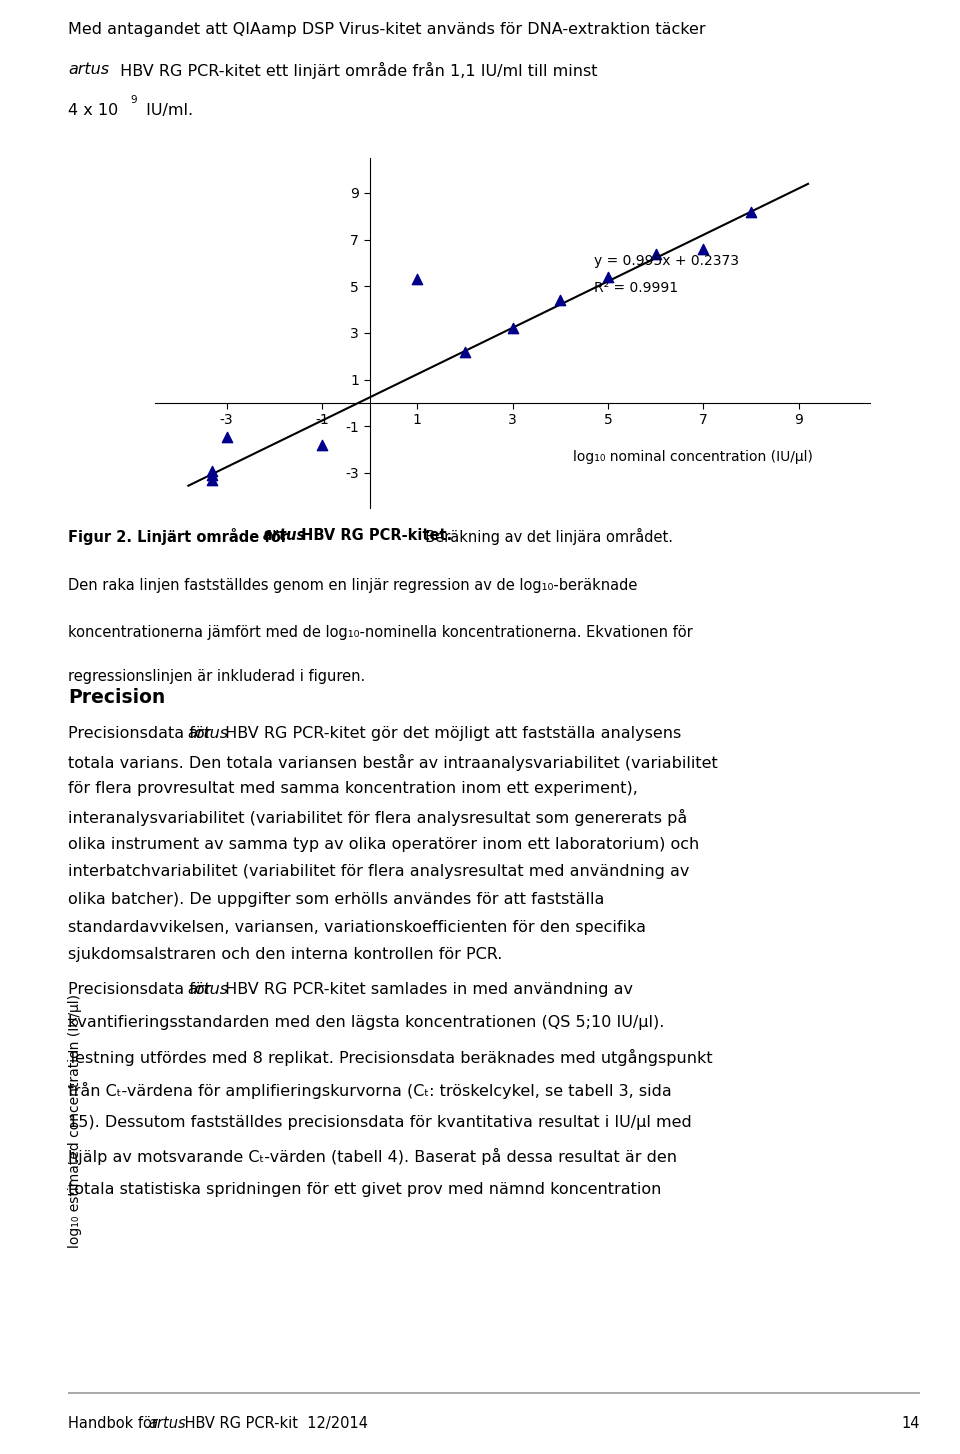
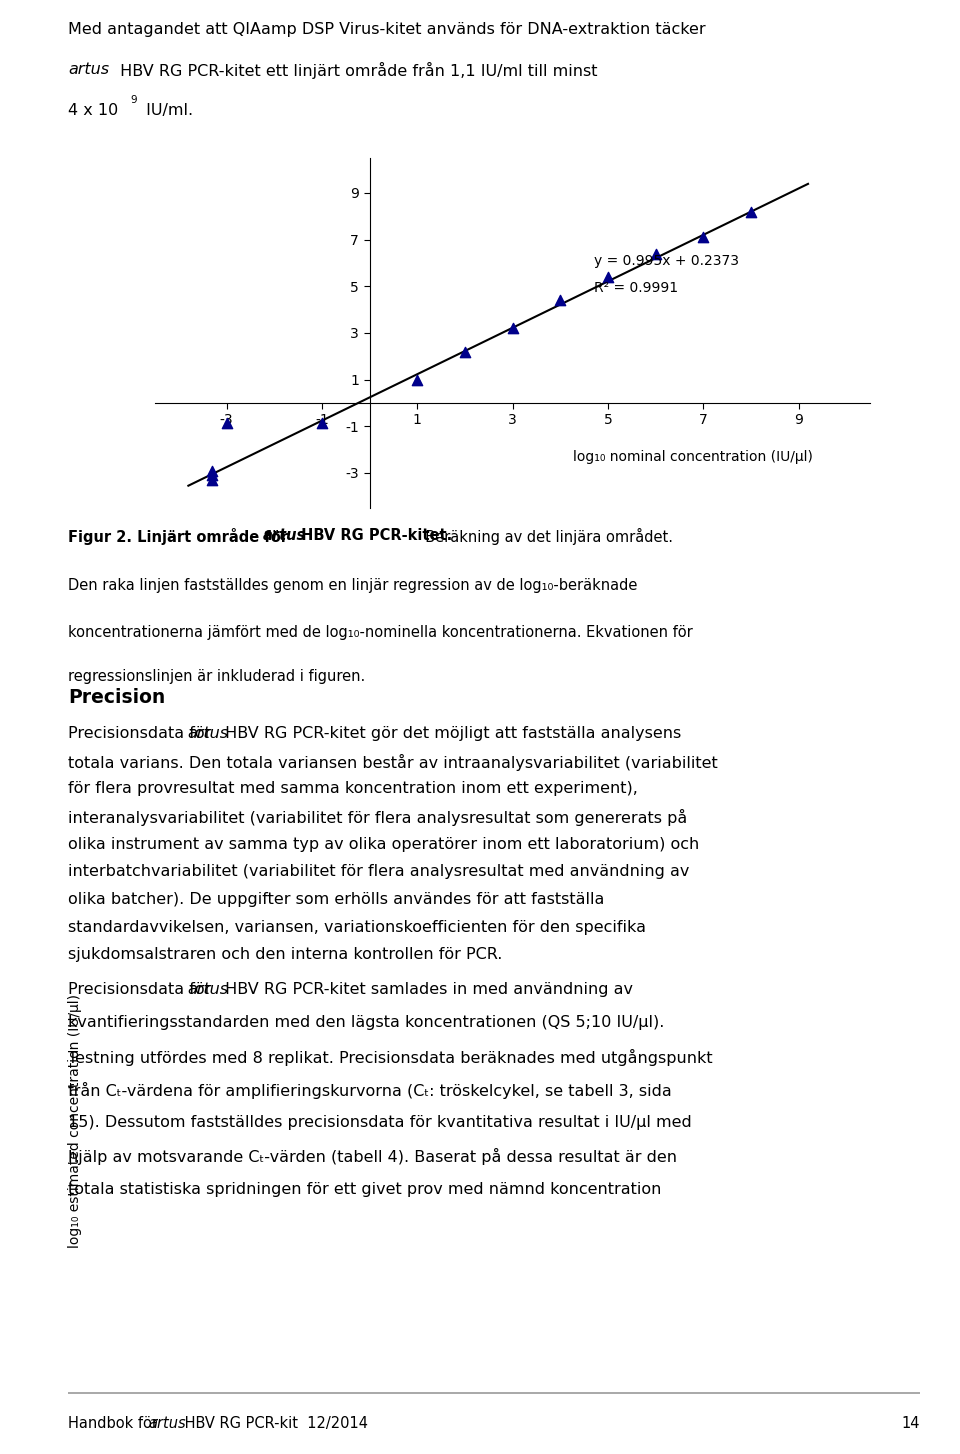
-3: -1.45 -> -0.85
-1: -1.80 -> -0.85
1: 5.30 -> 1.00
7: 6.60 -> 7.10
